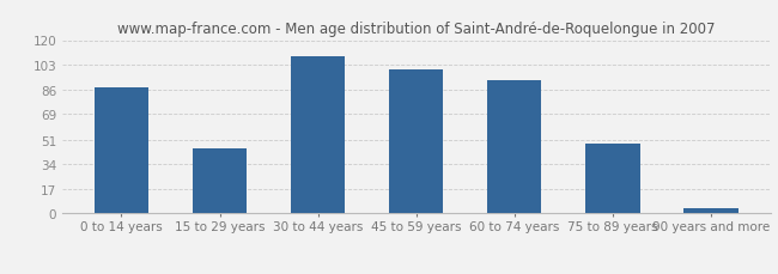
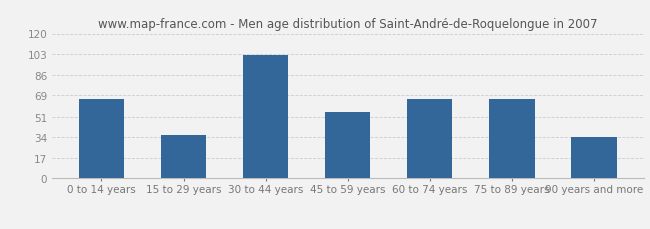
0 to 14 years: 87 -> 66
15 to 29 years: 45 -> 36
30 to 44 years: 109 -> 102
45 to 59 years: 100 -> 55
60 to 74 years: 92 -> 66
75 to 89 years: 48 -> 66
90 years and more: 4 -> 34
